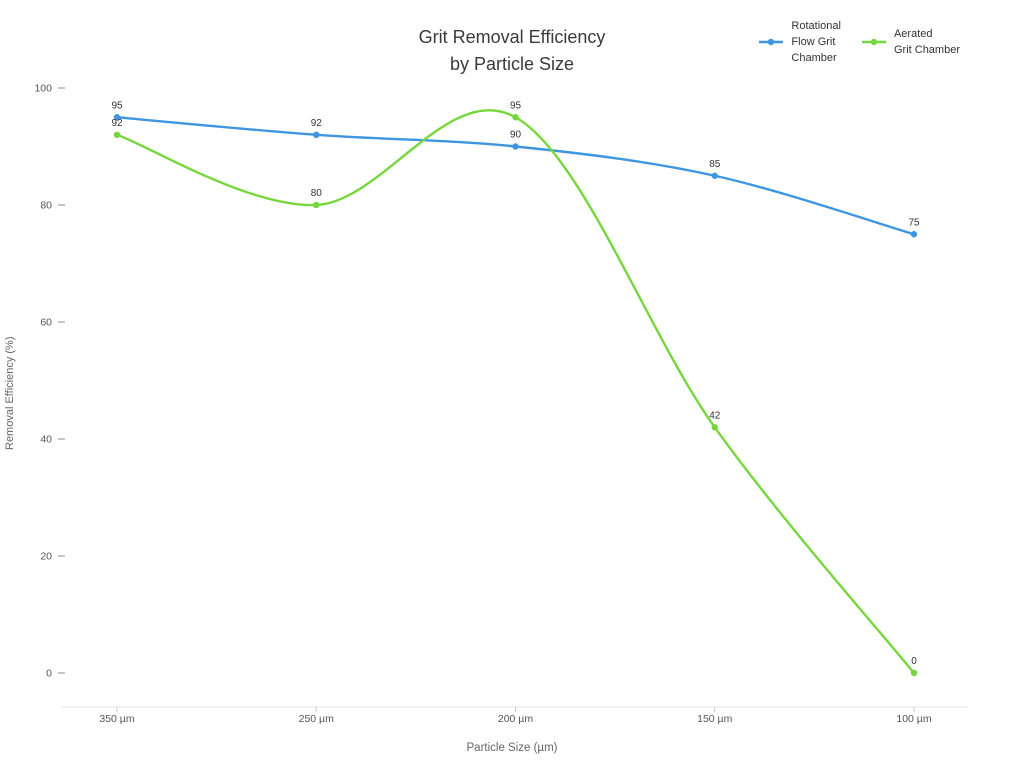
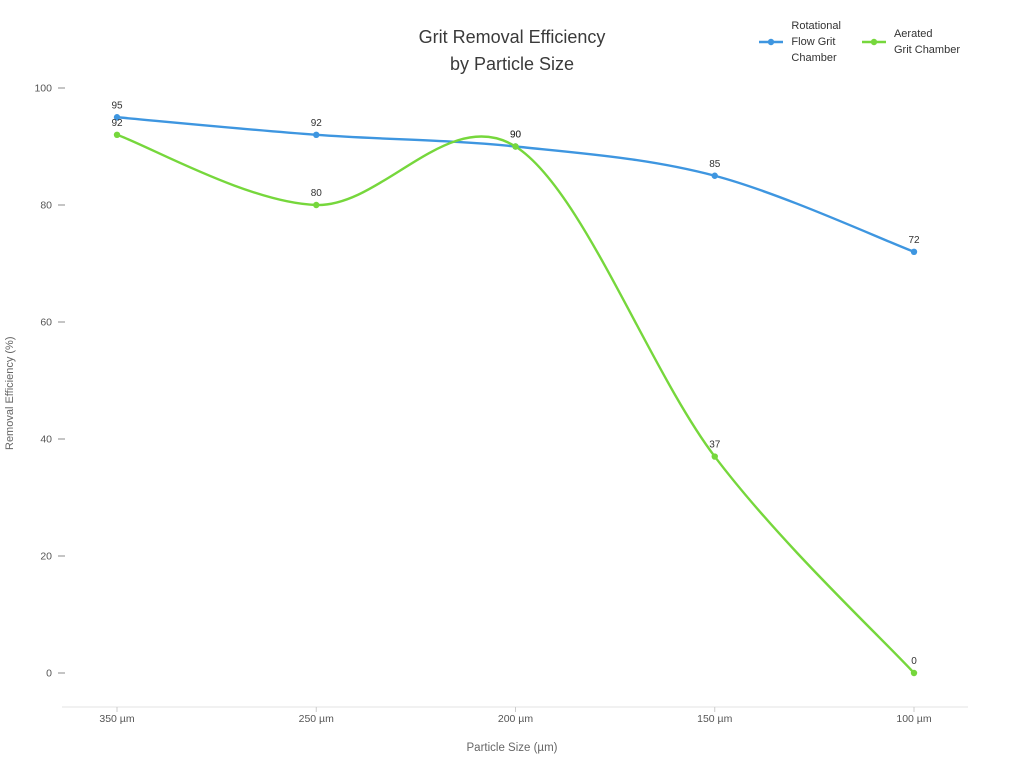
Aerated Grit Chamber/200 µm: 95 -> 90
Aerated Grit Chamber/150 µm: 42 -> 37
Rotational Flow Grit Chamber/100 µm: 75 -> 72
